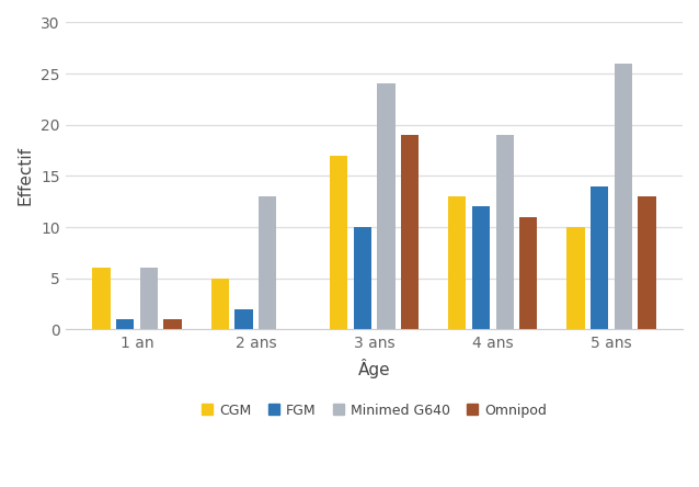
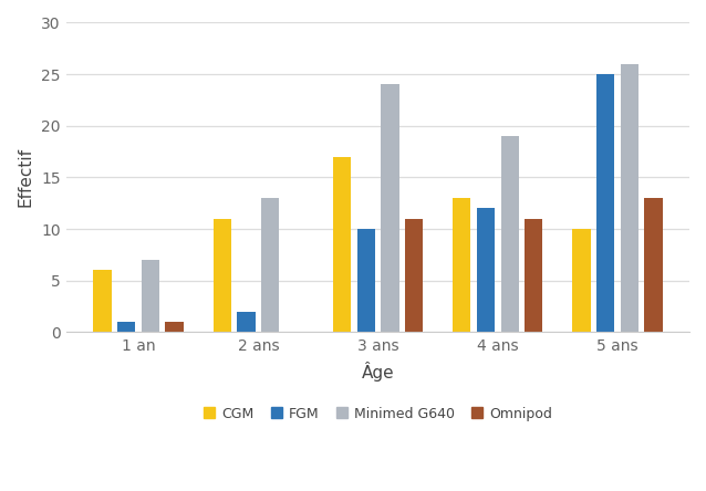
Minimed G640/1 an: 6 -> 7
CGM/2 ans: 5 -> 11
Omnipod/3 ans: 19 -> 11
FGM/5 ans: 14 -> 25
